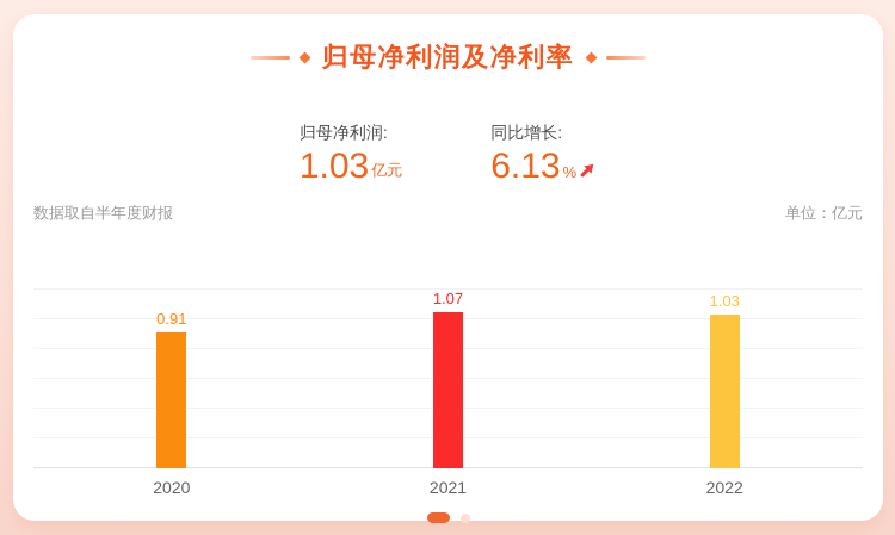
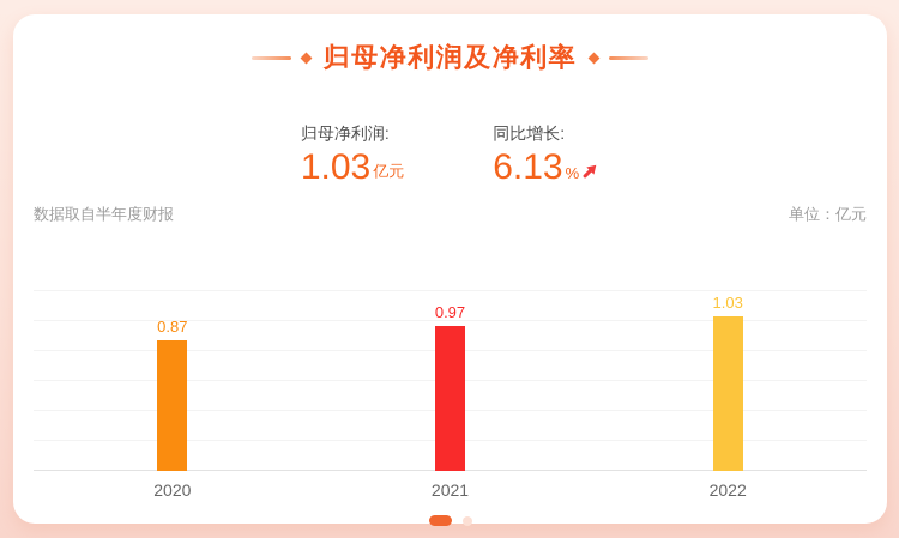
2020: 0.91 -> 0.87
2021: 1.07 -> 0.97
